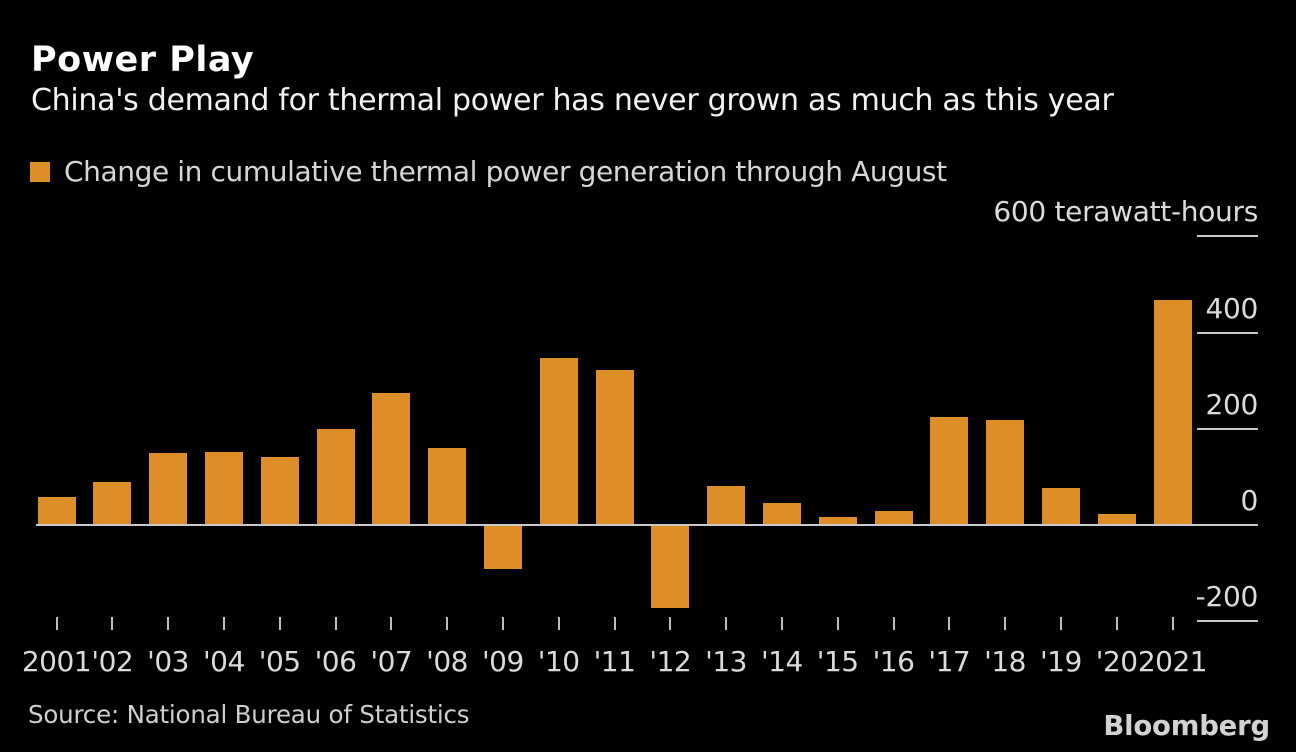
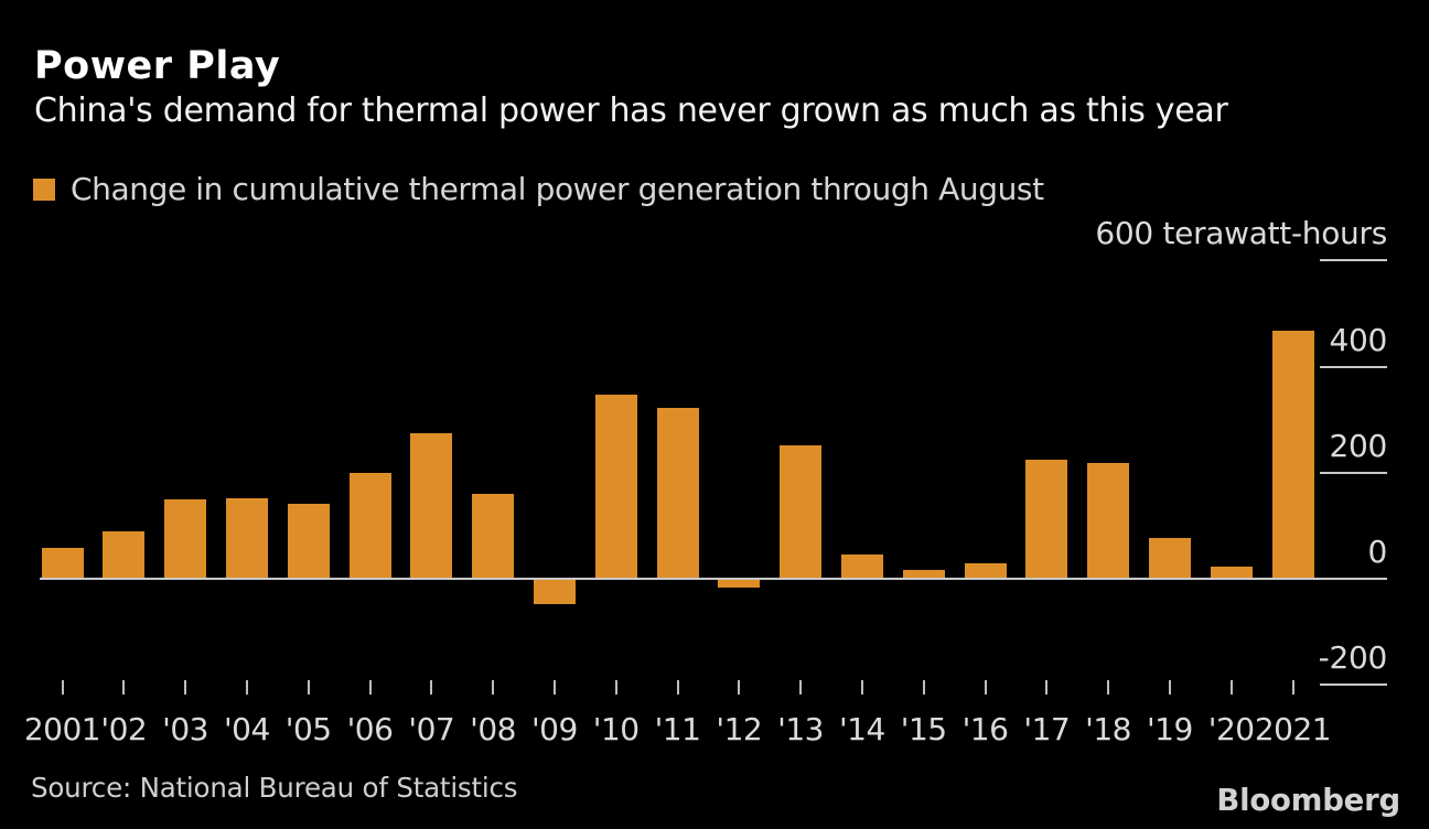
'09: -90 -> -40
'12: -170 -> -10
'13: 80 -> 250
